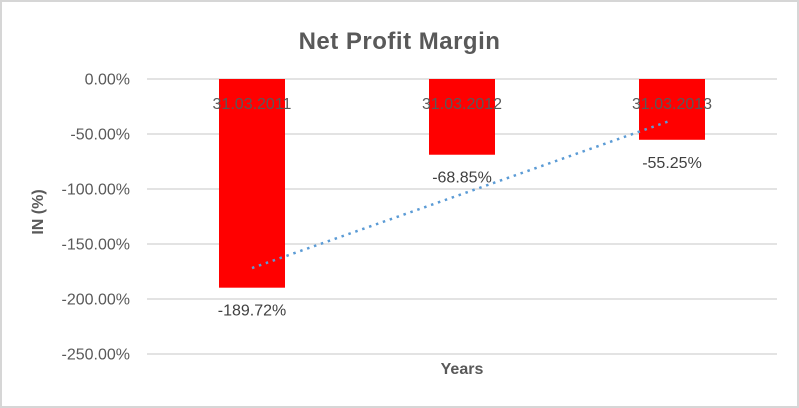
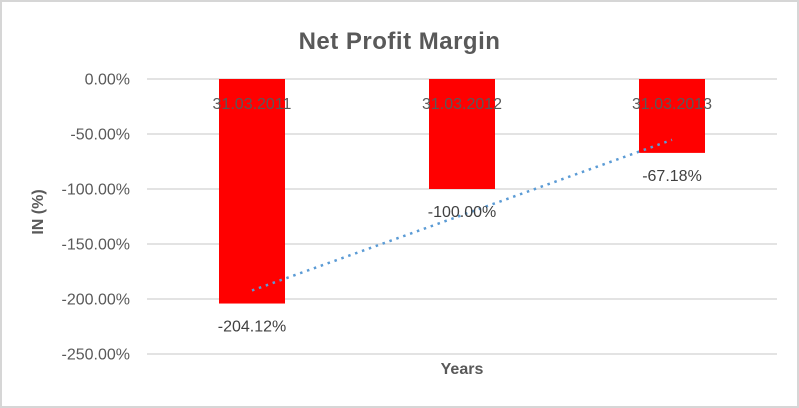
31.03.2011: -189.72% -> -204.12%
31.03.2012: -68.85% -> -100.00%
31.03.2013: -55.25% -> -67.18%
